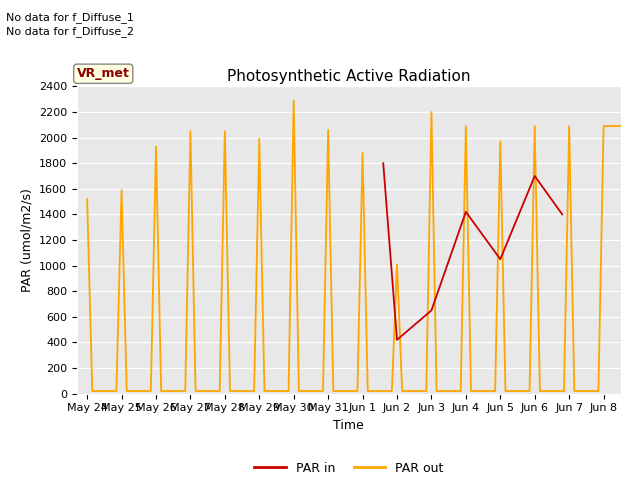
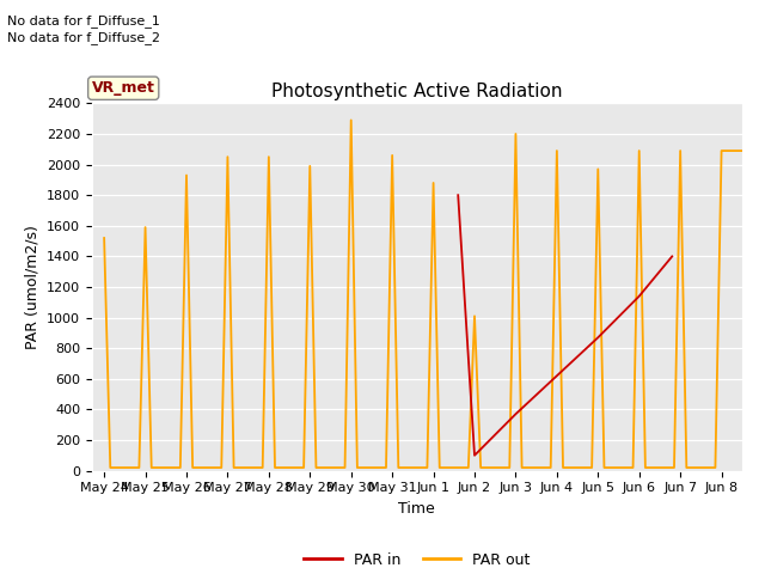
PAR in/Jun 2: 420 -> 100
PAR in/Jun 3: 650 -> 370
PAR in/Jun 4: 1420 -> 620
PAR in/Jun 5: 1050 -> 870
PAR in/Jun 6: 1700 -> 1140
